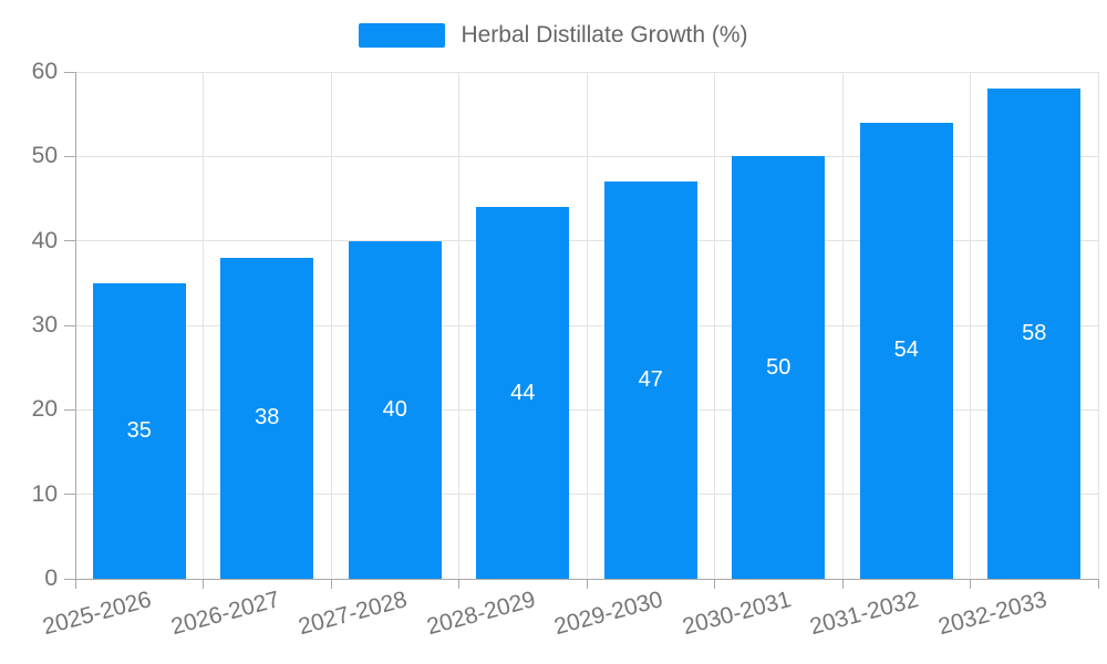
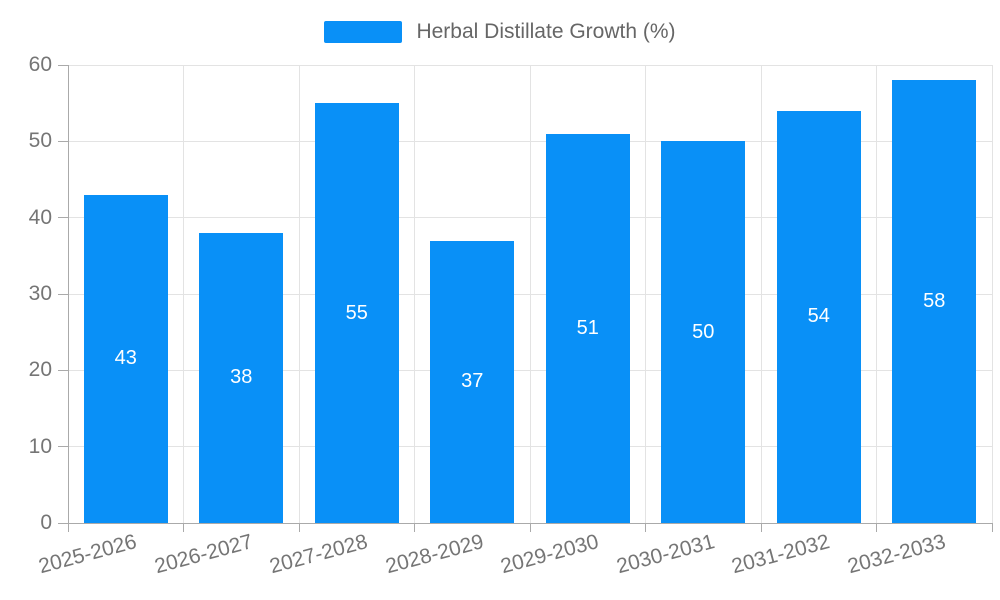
2025-2026: 35 -> 43
2027-2028: 40 -> 55
2028-2029: 44 -> 37
2029-2030: 47 -> 51
